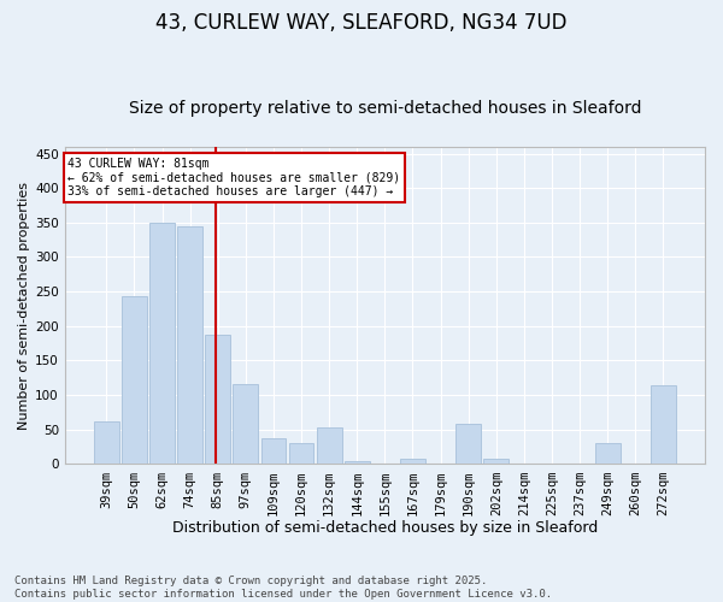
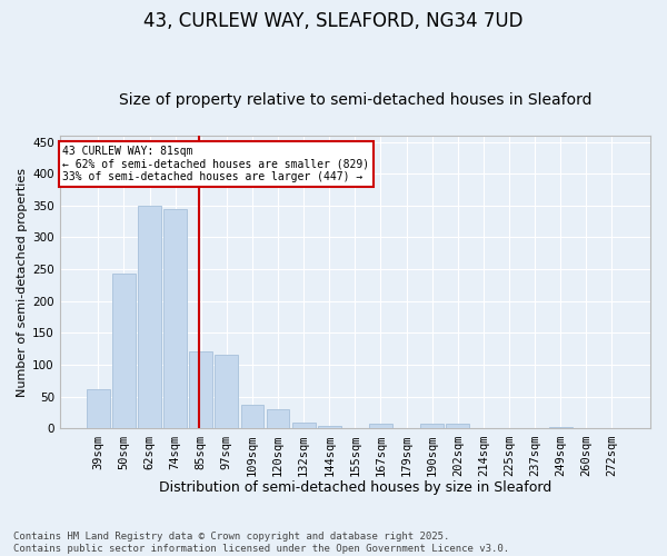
85sqm: 188 -> 122
132sqm: 54 -> 9
190sqm: 58 -> 7
249sqm: 30 -> 2
272sqm: 114 -> 1
